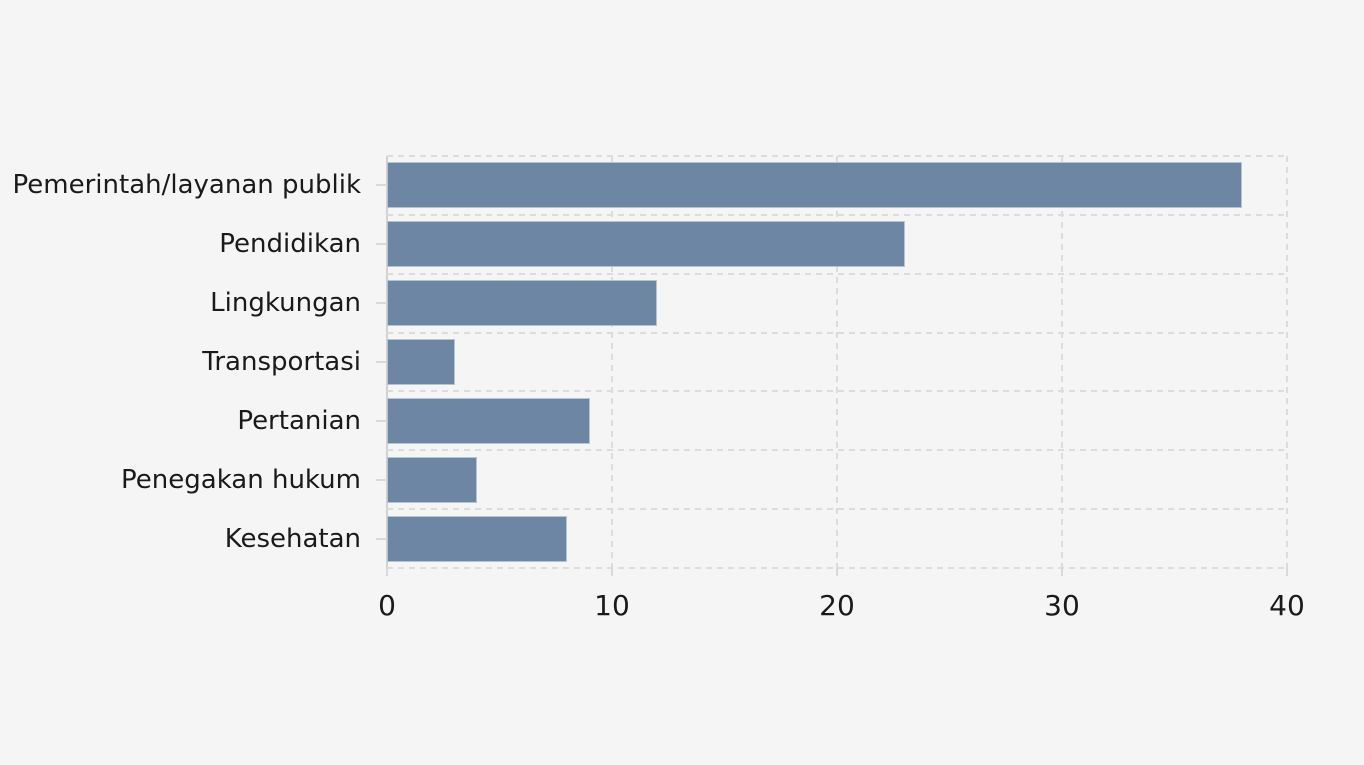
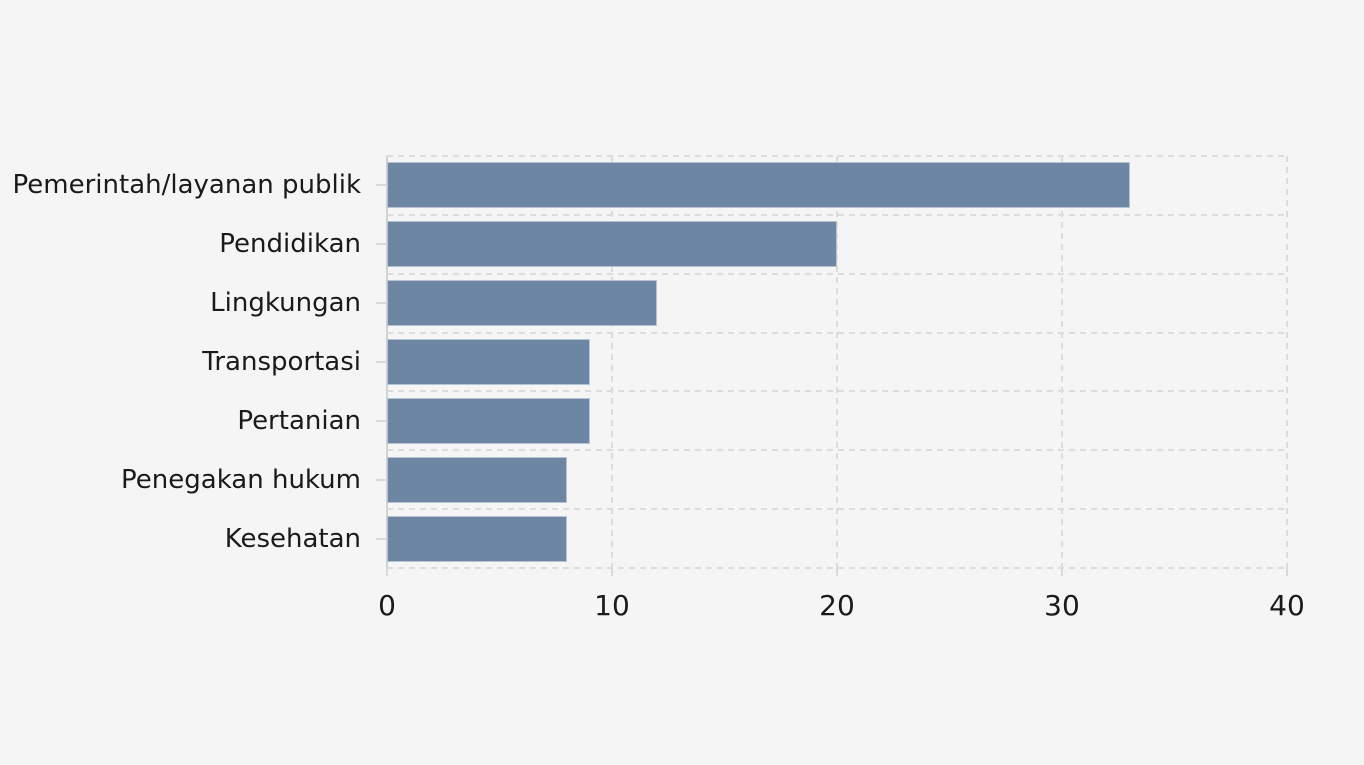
Pemerintah/layanan publik: 38 -> 33
Pendidikan: 23 -> 20
Transportasi: 3 -> 9
Penegakan hukum: 4 -> 8
